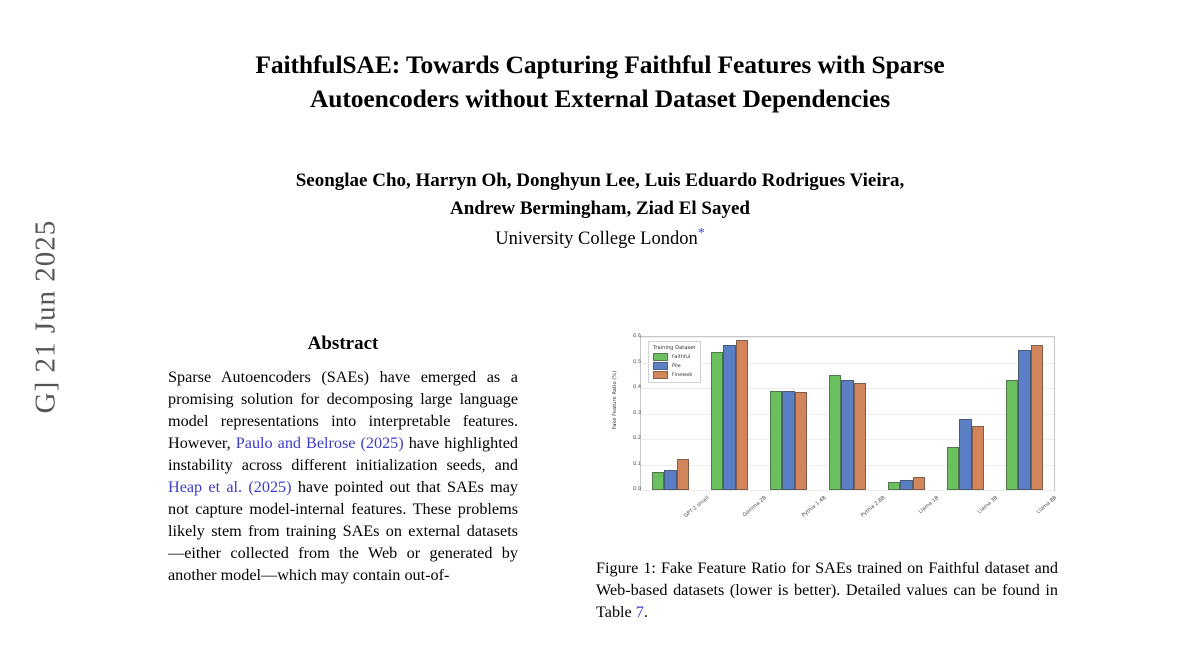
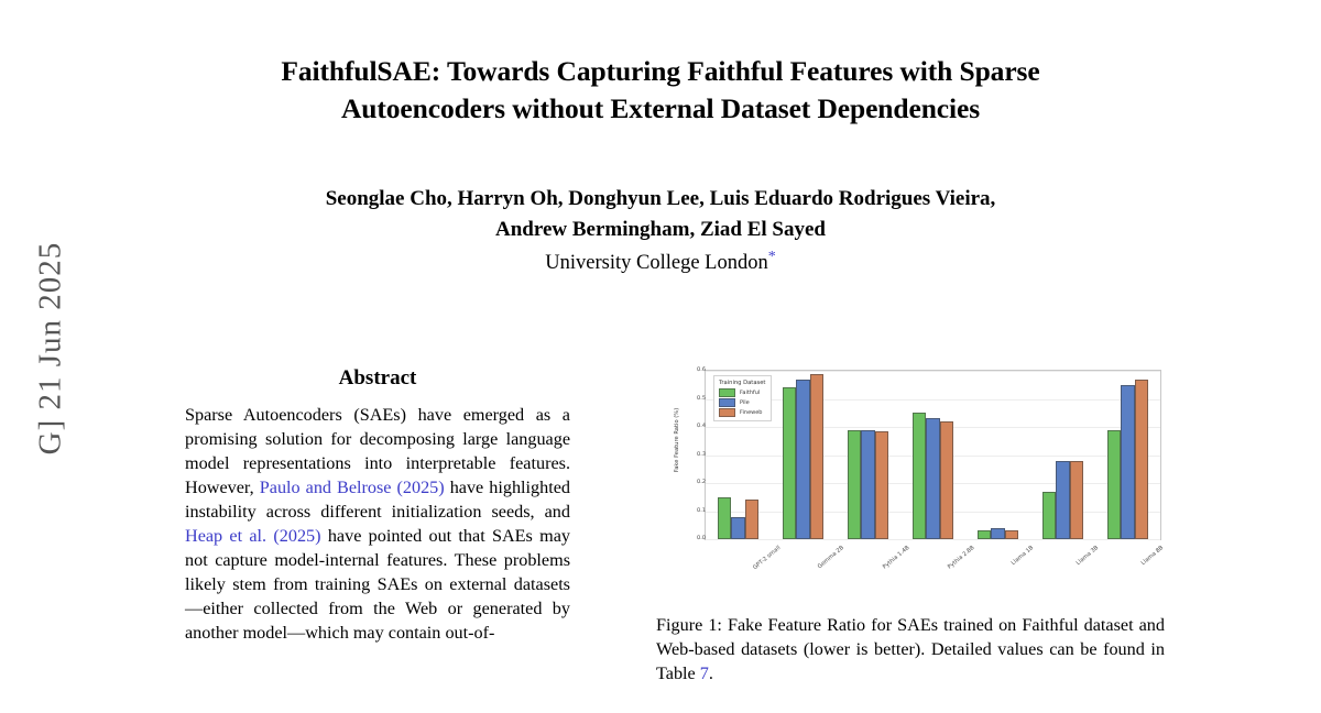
Faithful/GPT-2 small: 0.07 -> 0.15
Fineweb/GPT-2 small: 0.12 -> 0.14
Fineweb/Llama 1B: 0.05 -> 0.03
Fineweb/Llama 3B: 0.25 -> 0.28
Faithful/Llama 8B: 0.43 -> 0.39
